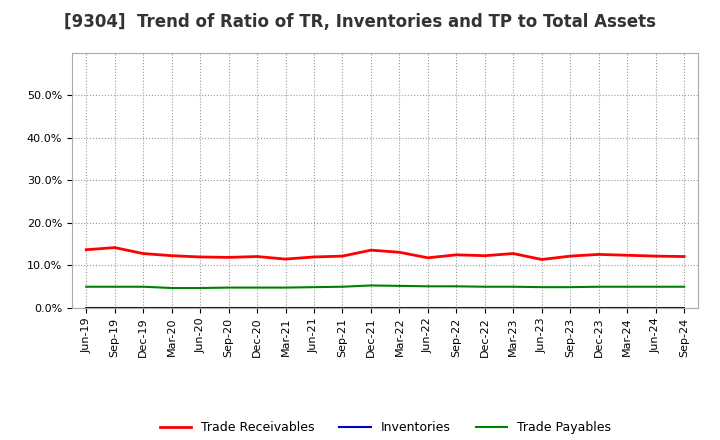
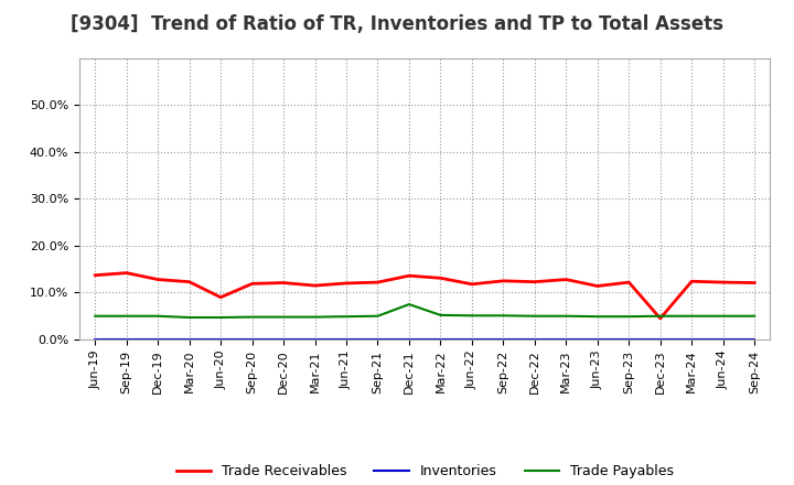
Trade Receivables/Jun-20: 12.0% -> 9.0%
Trade Payables/Dec-21: 5.3% -> 7.5%
Trade Receivables/Dec-23: 12.6% -> 4.5%
